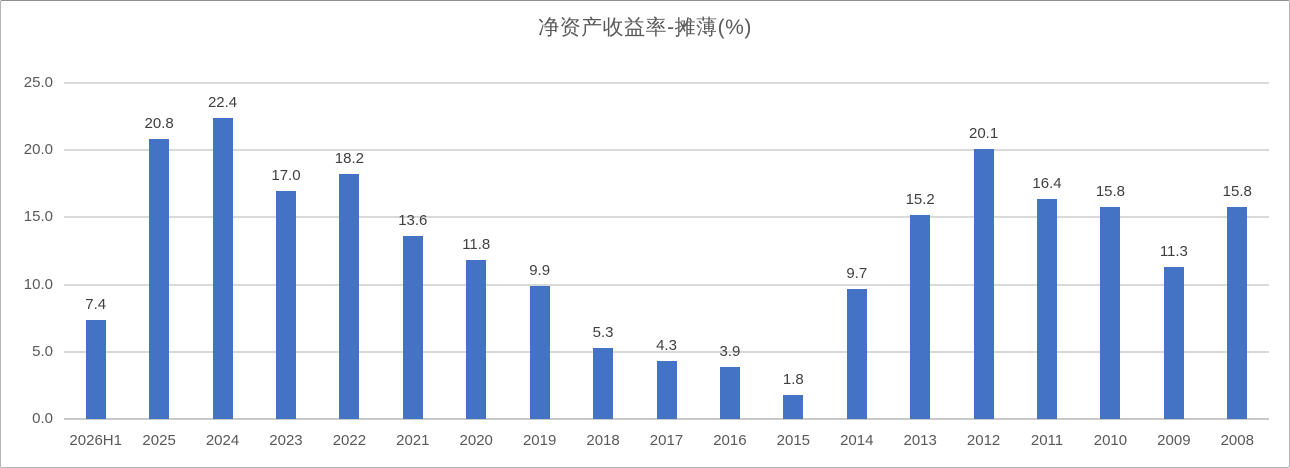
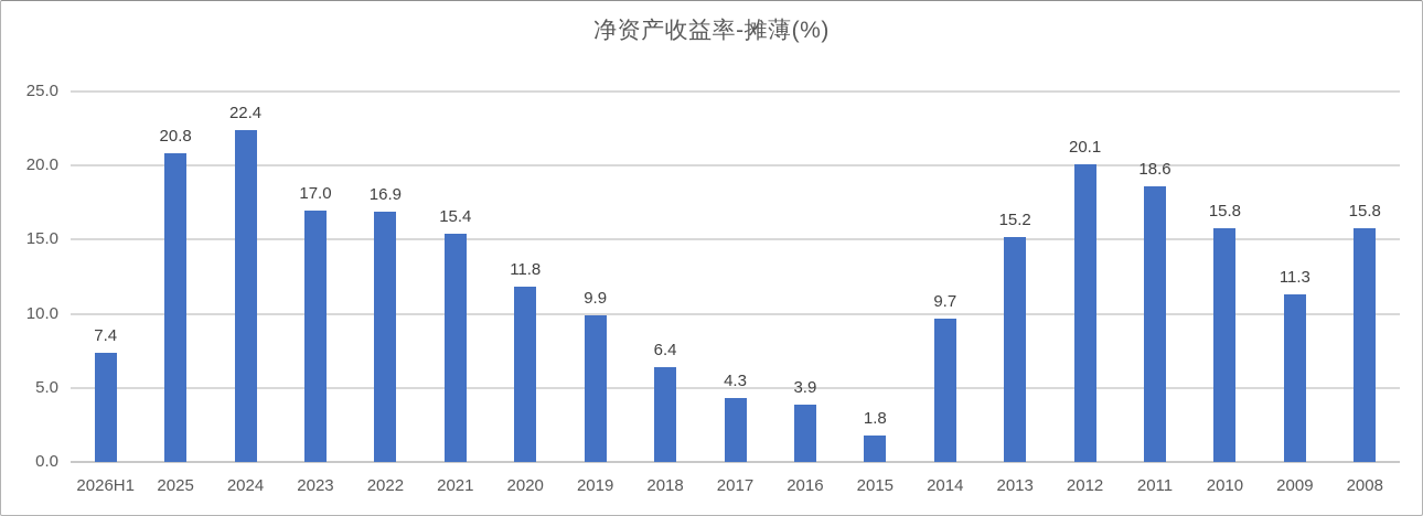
2022: 18.2 -> 16.9
2021: 13.6 -> 15.4
2018: 5.3 -> 6.4
2011: 16.4 -> 18.6
